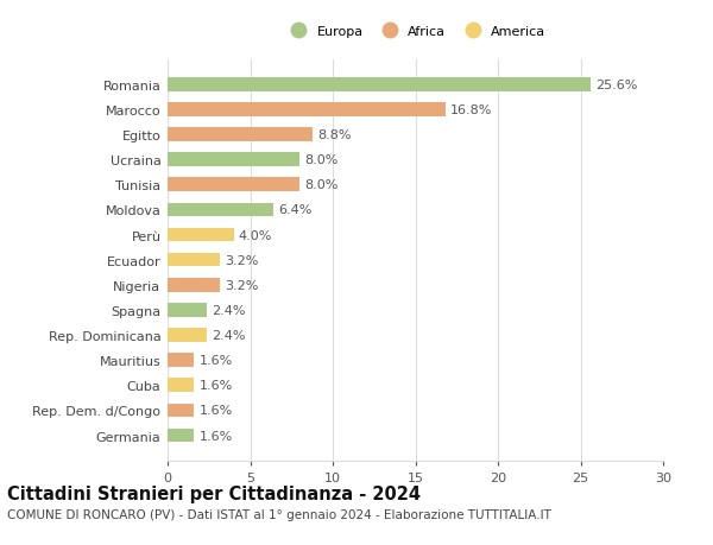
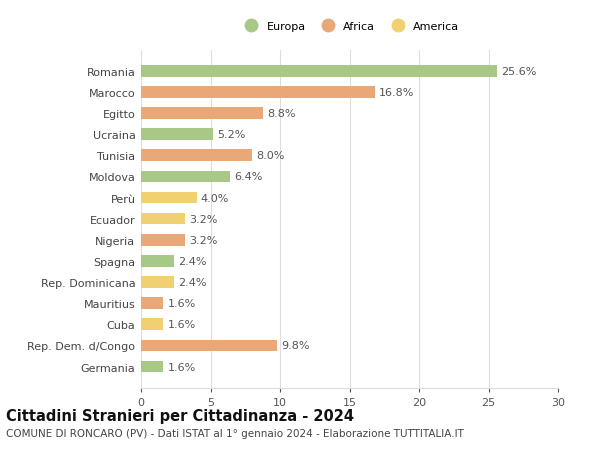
Ucraina: 8.0% -> 5.2%
Rep. Dem. d/Congo: 1.6% -> 9.8%
